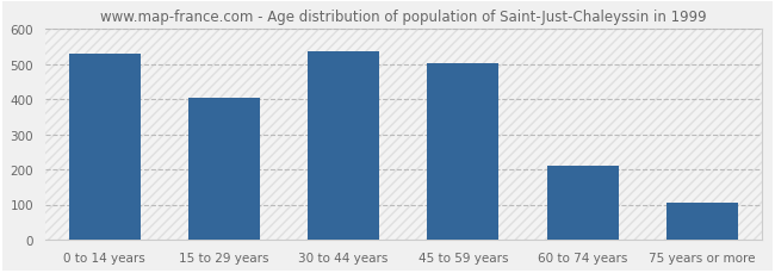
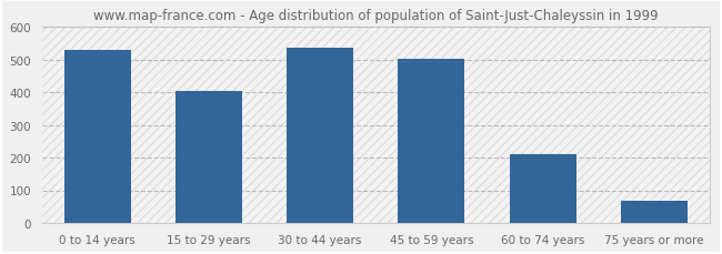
75 years or more: 105 -> 68
